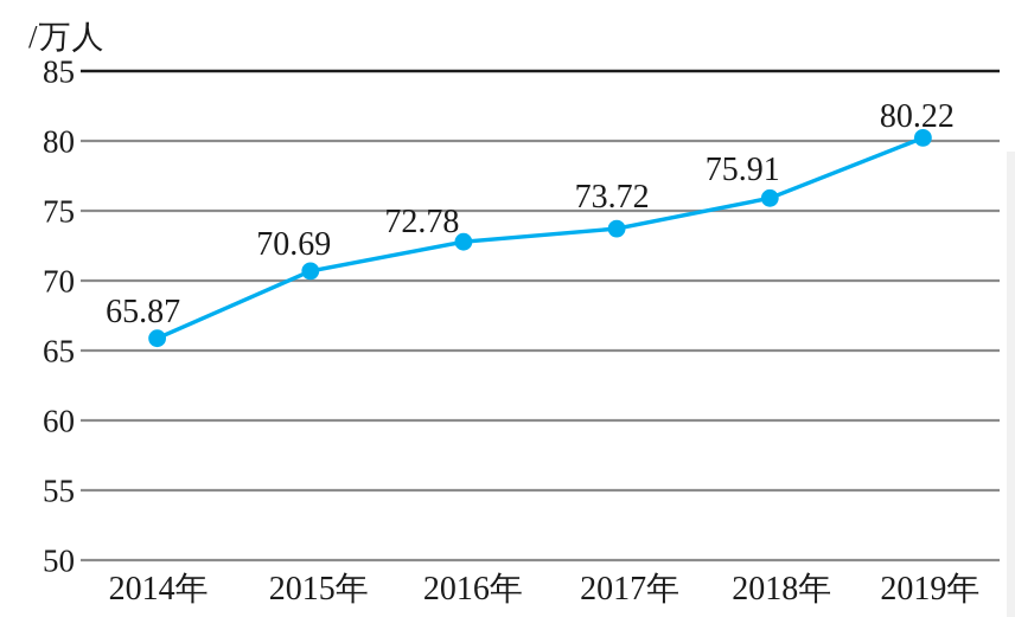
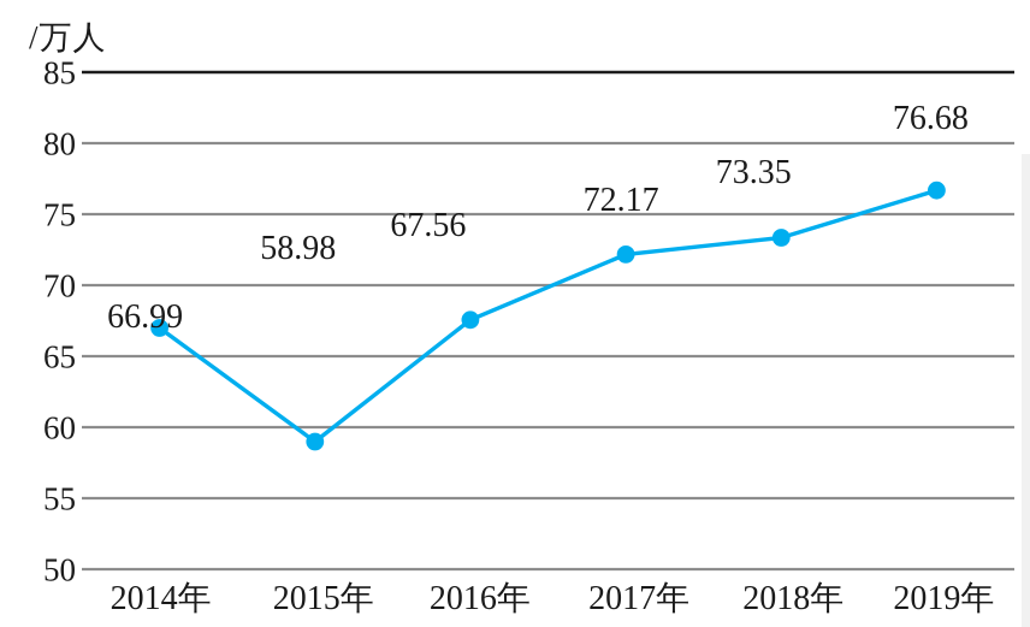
2014年: 65.87 -> 66.99
2015年: 70.69 -> 58.98
2016年: 72.78 -> 67.56
2017年: 73.72 -> 72.17
2018年: 75.91 -> 73.35
2019年: 80.22 -> 76.68
